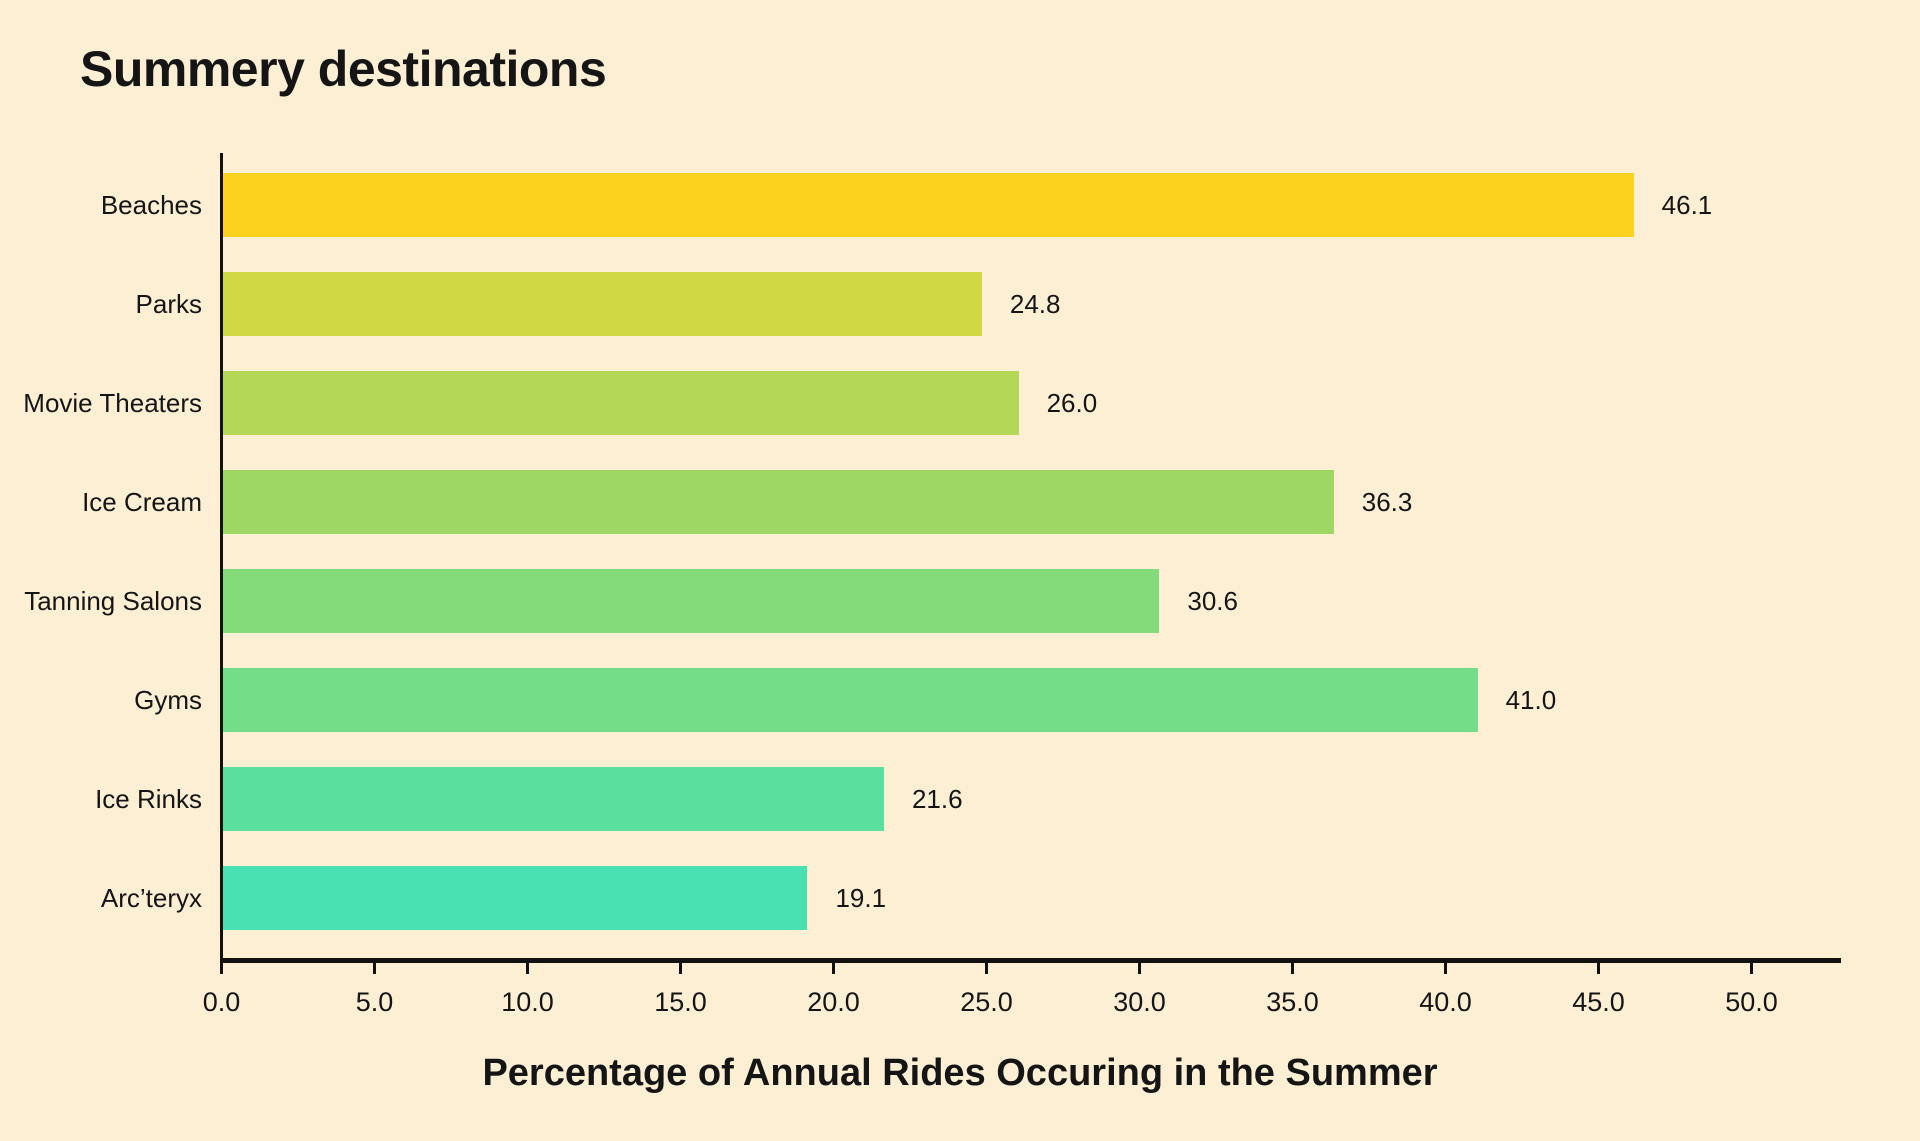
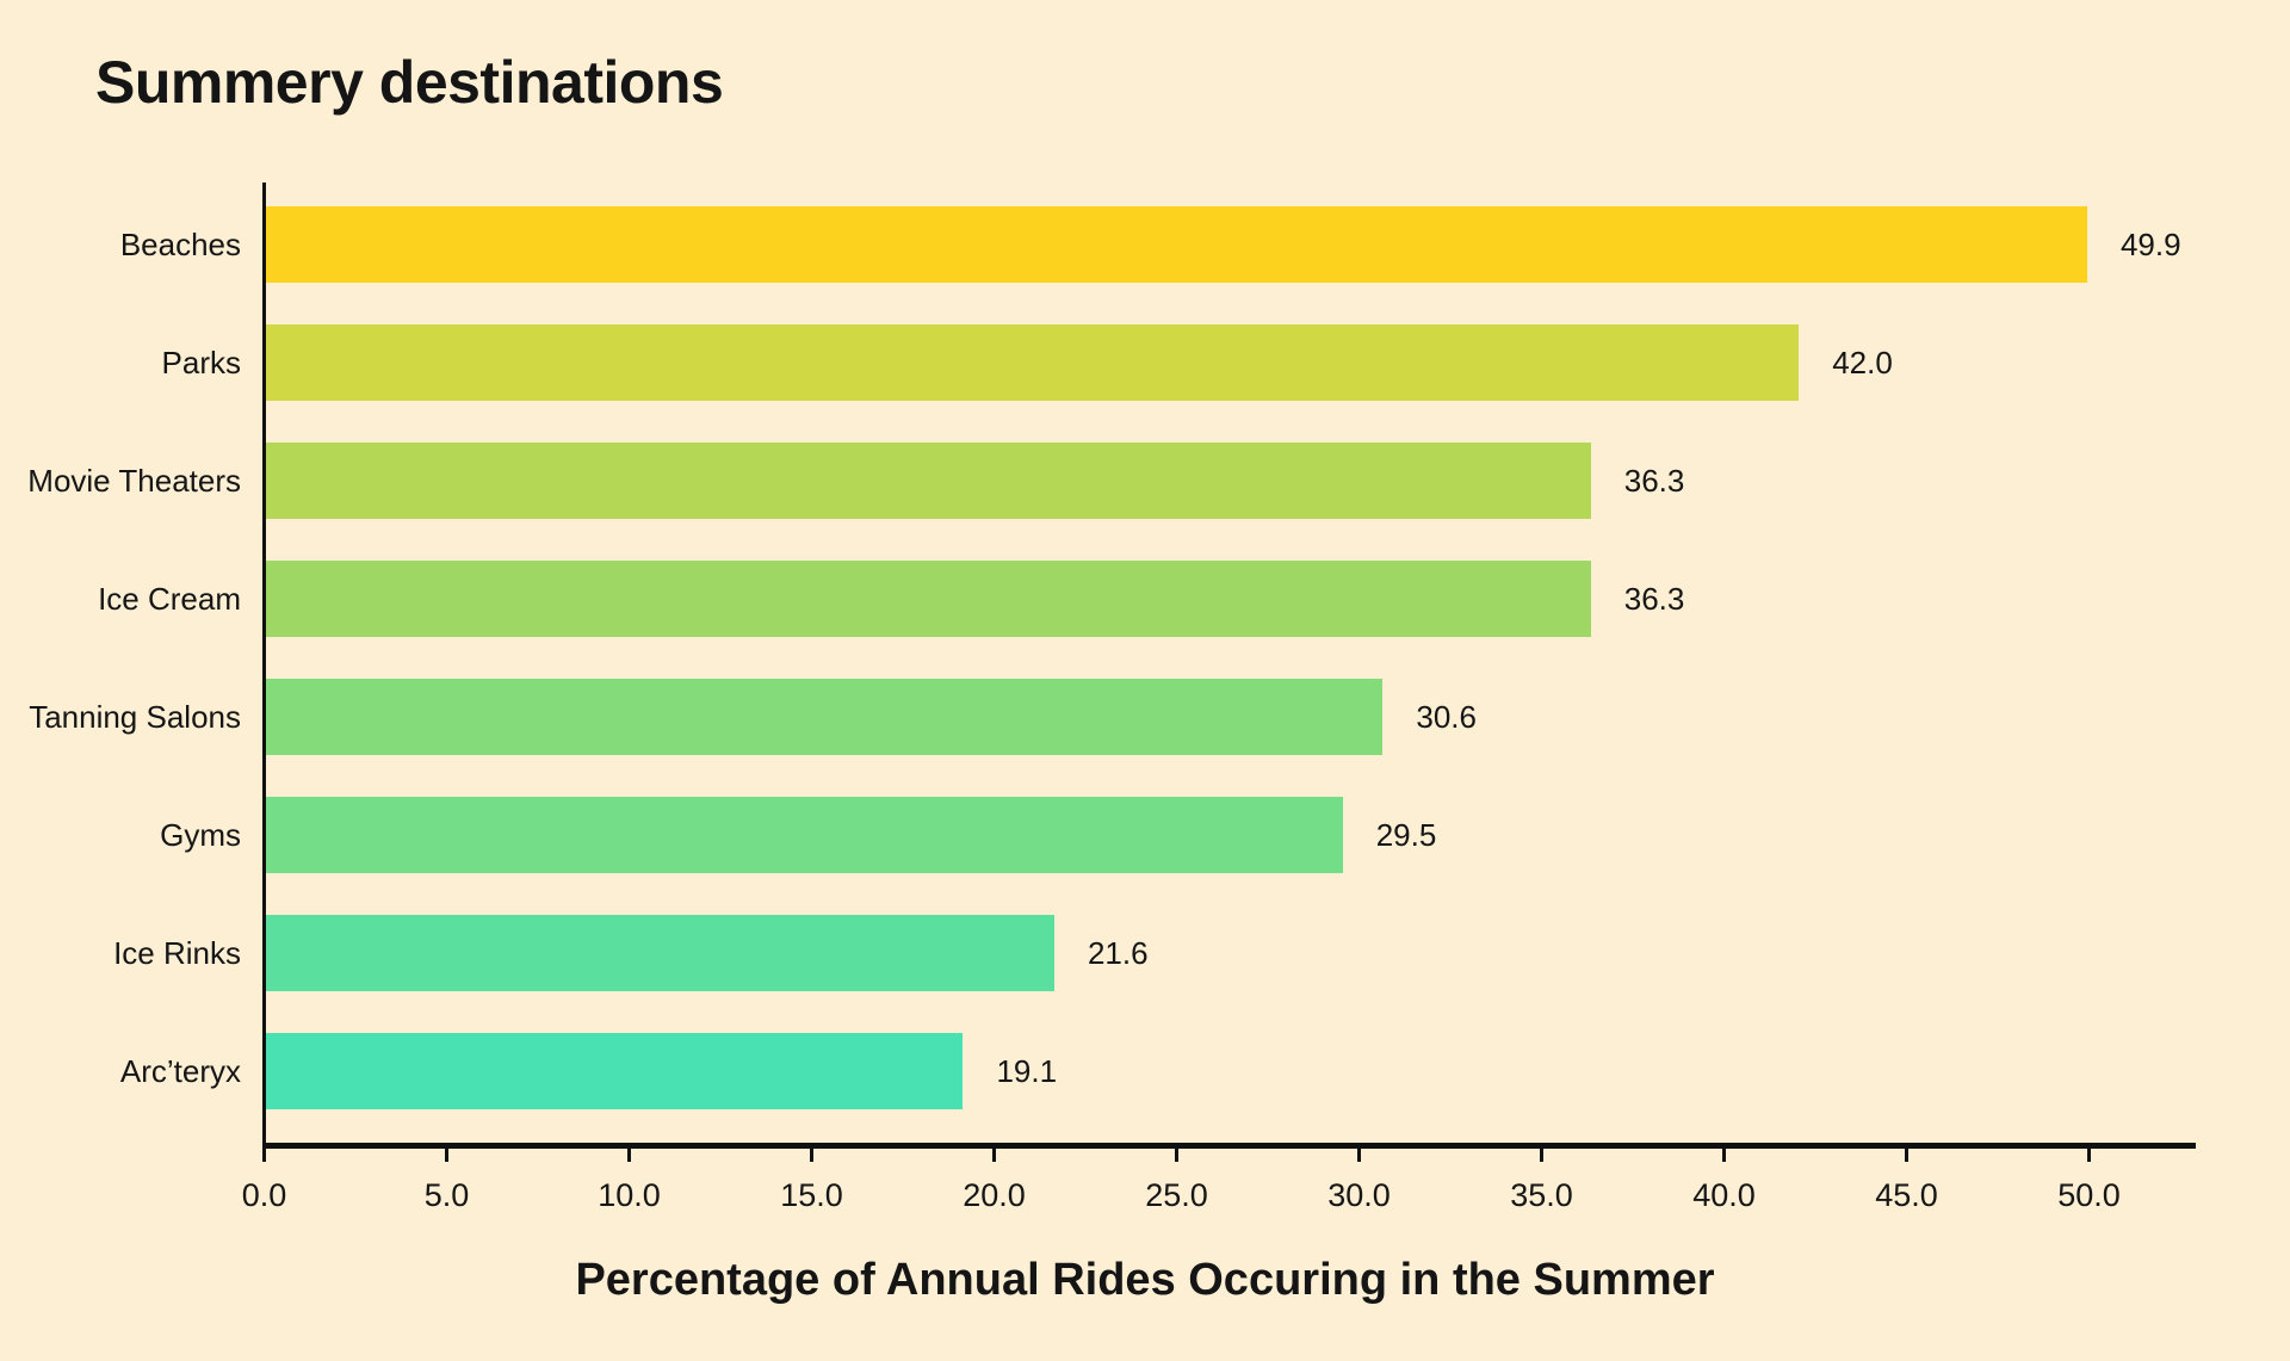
Beaches: 46.1 -> 49.9
Parks: 24.8 -> 42.0
Movie Theaters: 26.0 -> 36.3
Gyms: 41.0 -> 29.5
